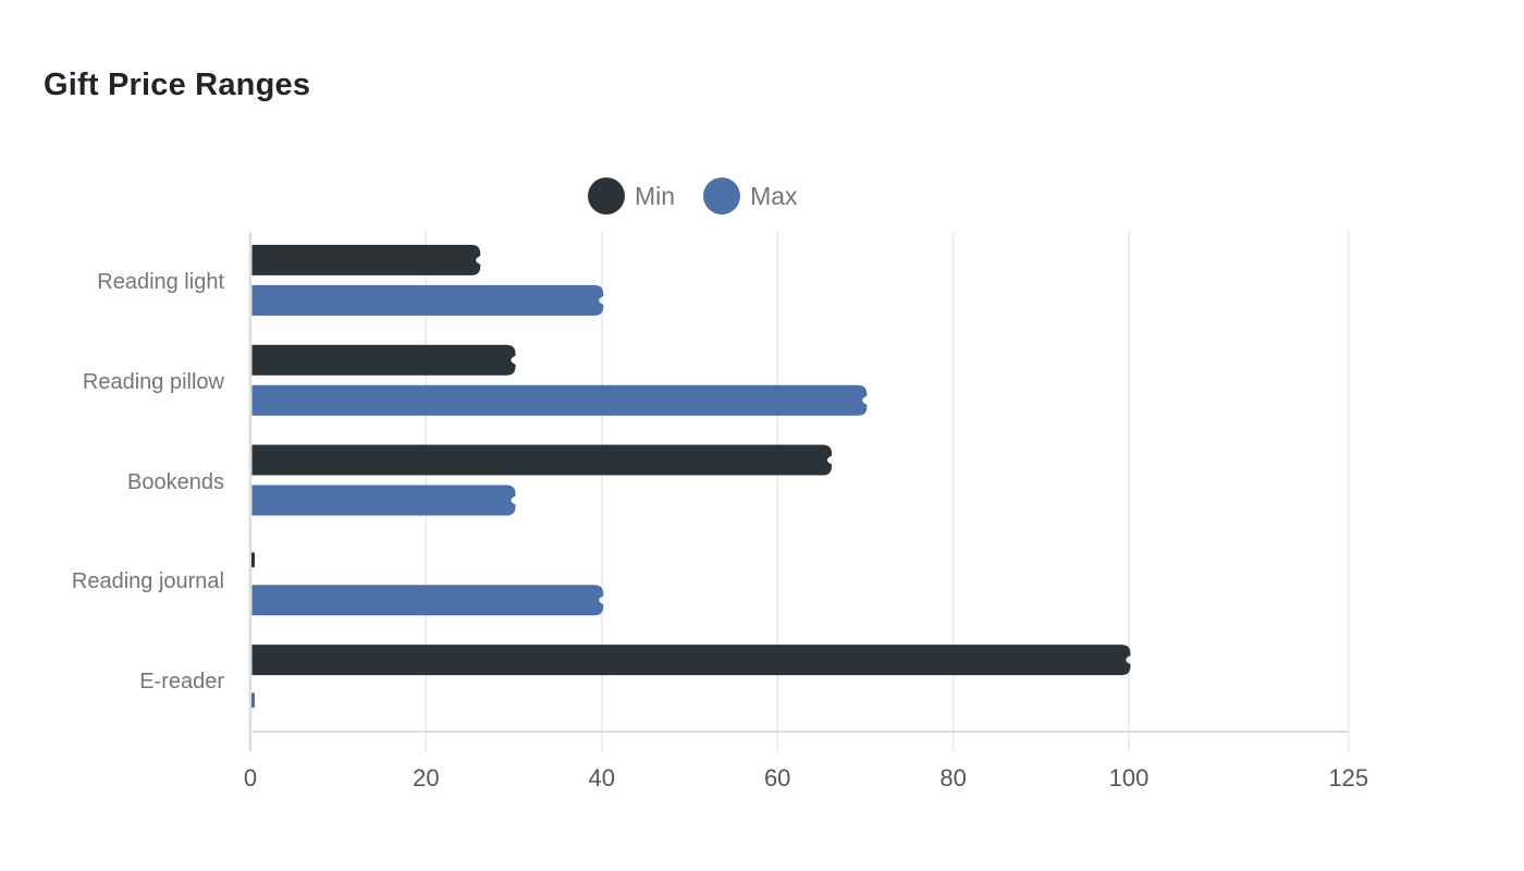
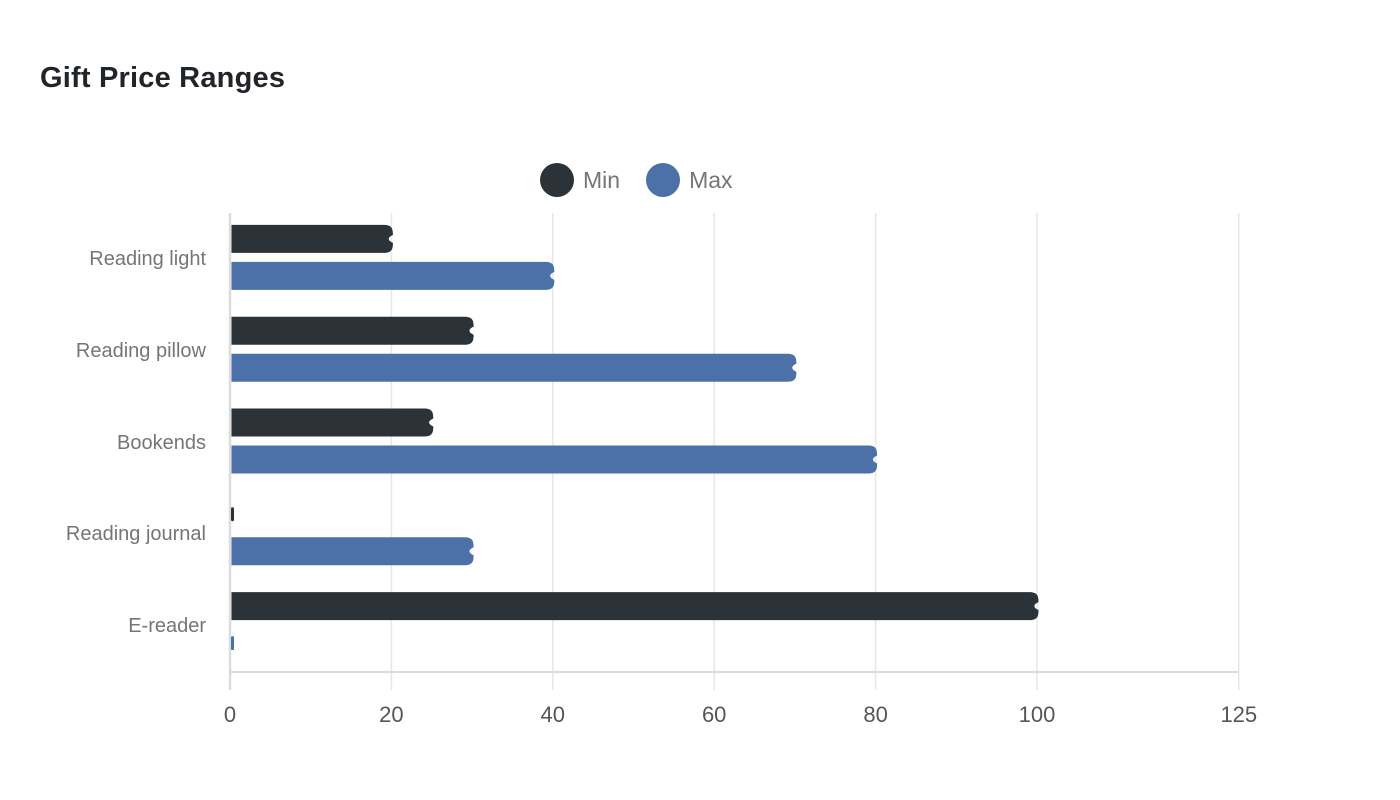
Min/Reading light: 26 -> 20
Min/Bookends: 66 -> 25
Max/Bookends: 30 -> 80
Max/Reading journal: 40 -> 30
